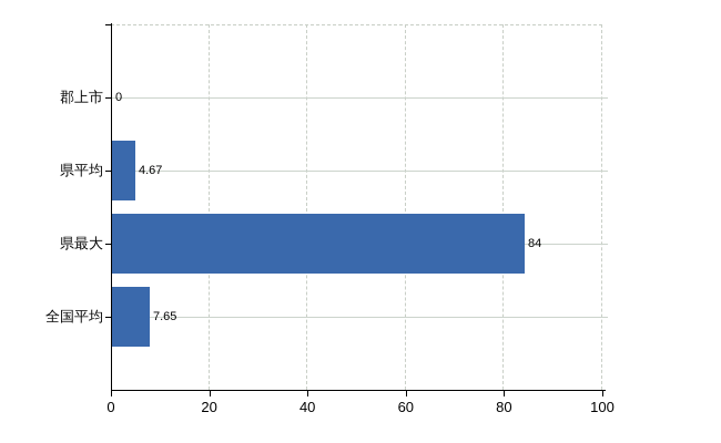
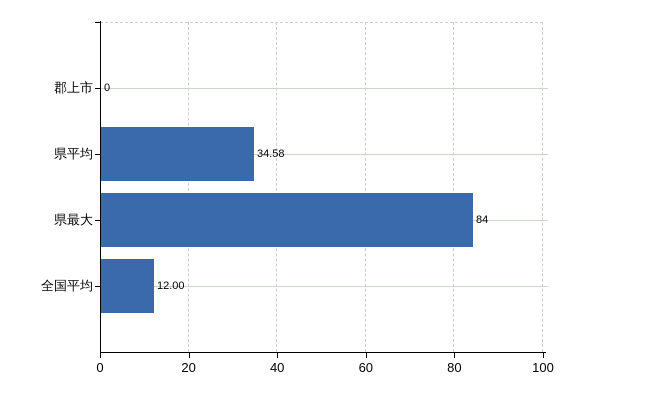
県平均: 4.67 -> 34.58
全国平均: 7.65 -> 12.00
